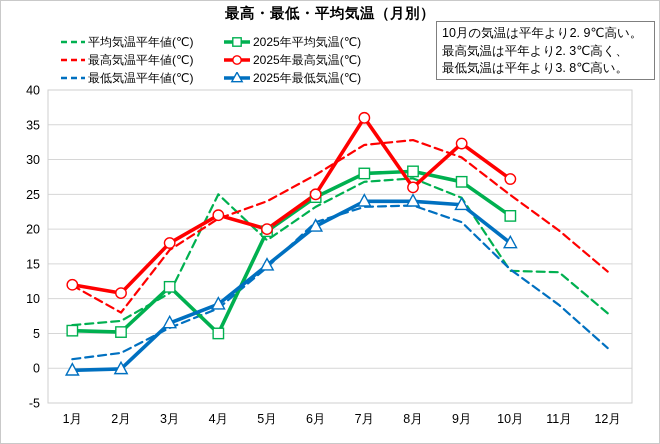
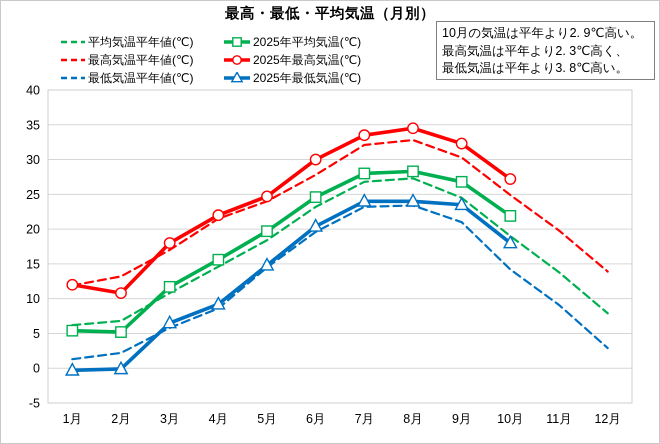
最高気温平年値(℃)/2月: 8 -> 13
平均気温平年値(℃)/4月: 25 -> 15
2025年平均気温(℃)/4月: 5 -> 16
2025年最高気温(℃)/5月: 20 -> 25
最低気温平年値(℃)/6月: 21 -> 20
2025年最高気温(℃)/6月: 25 -> 30
2025年最高気温(℃)/7月: 36 -> 34
2025年最高気温(℃)/8月: 26 -> 34
平均気温平年値(℃)/10月: 14 -> 19
